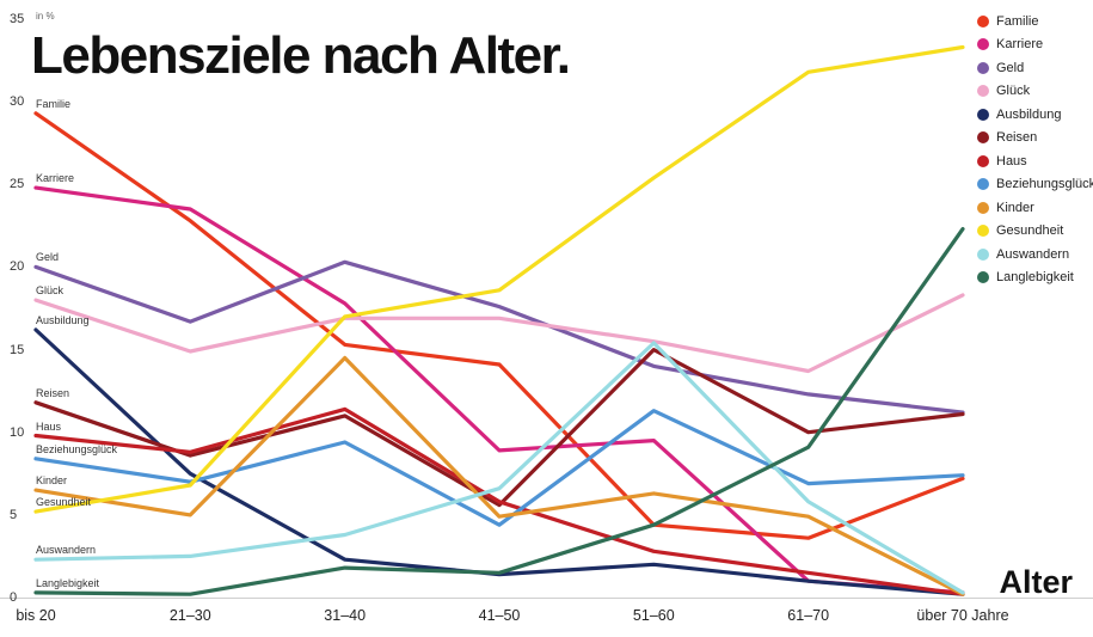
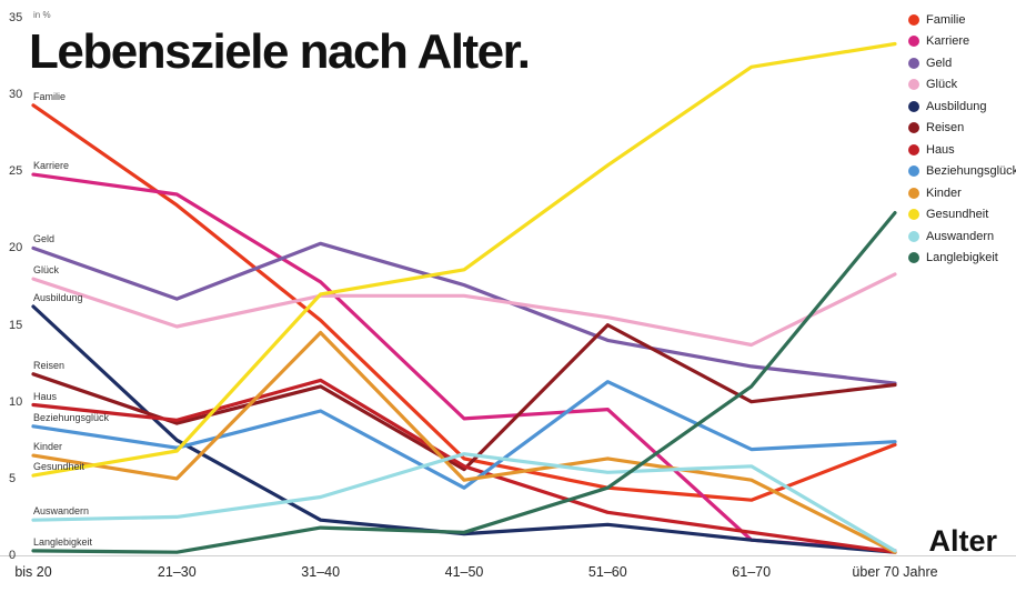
Familie/41–50: 14.1 -> 6.3
Auswandern/51–60: 15.4 -> 5.4
Langlebigkeit/61–70: 9.1 -> 11.0
